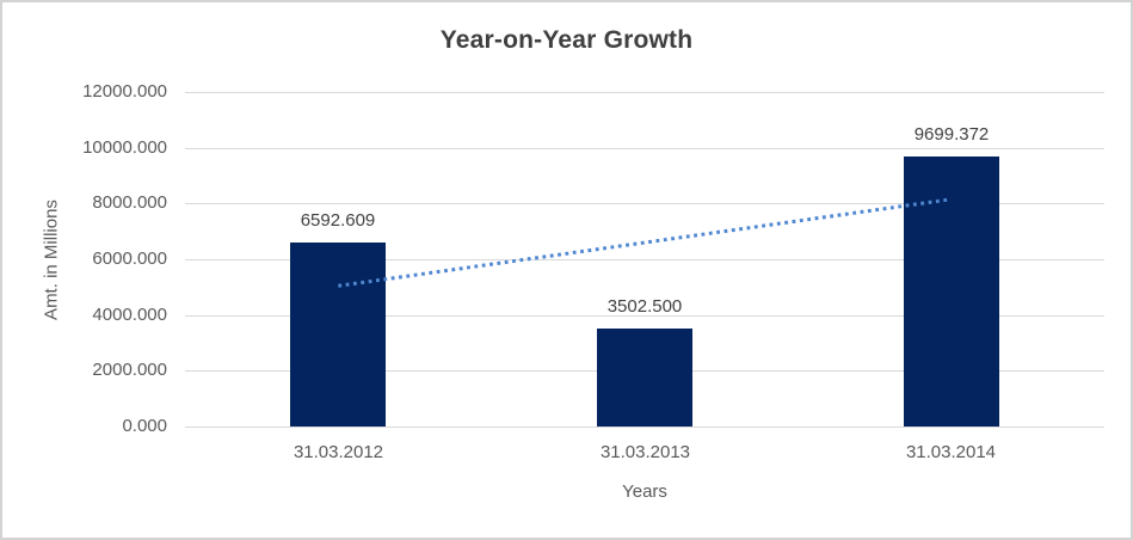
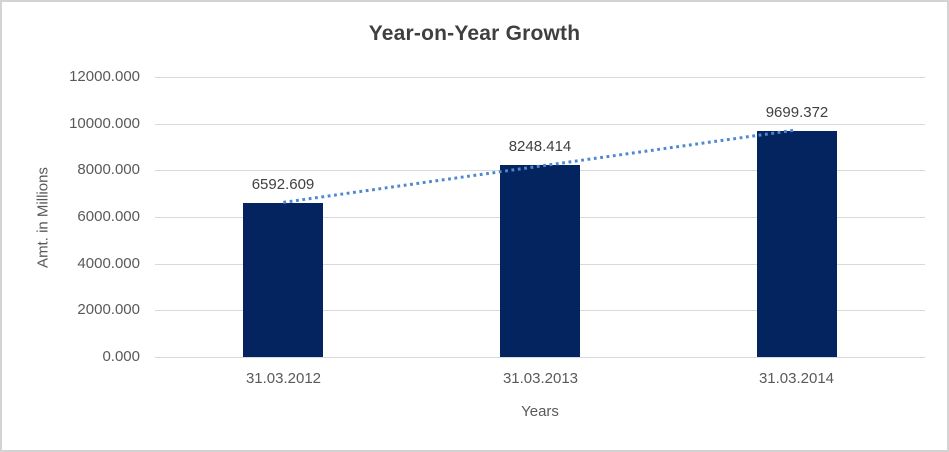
31.03.2013: 3502.500 -> 8248.414
